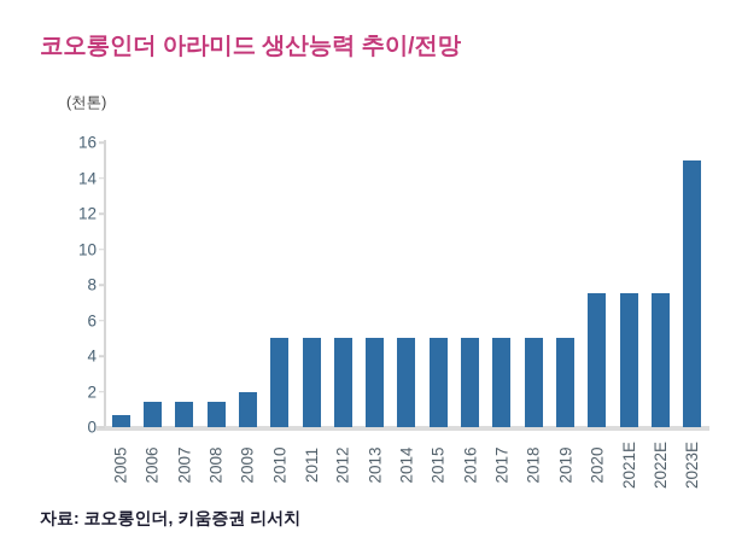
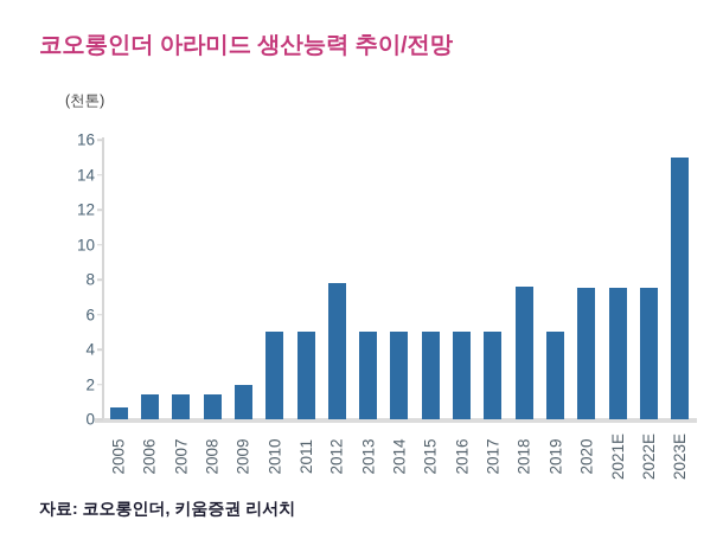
2012: 5.0 -> 7.8
2018: 5.0 -> 7.6
